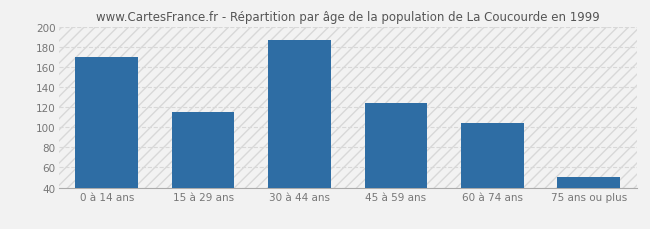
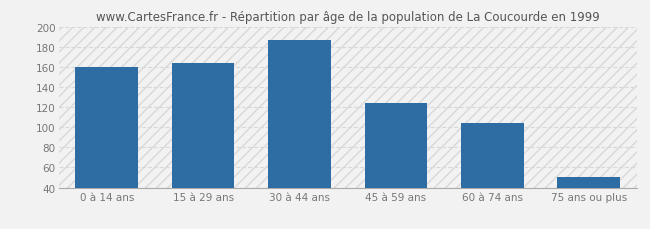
0 à 14 ans: 170 -> 160
15 à 29 ans: 115 -> 164
